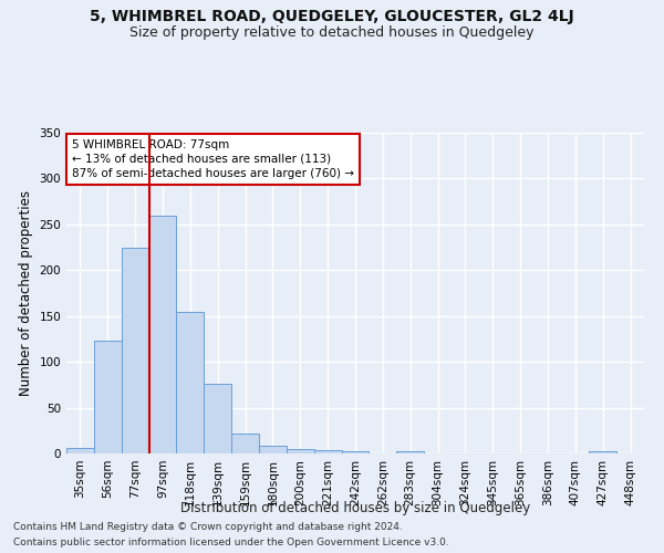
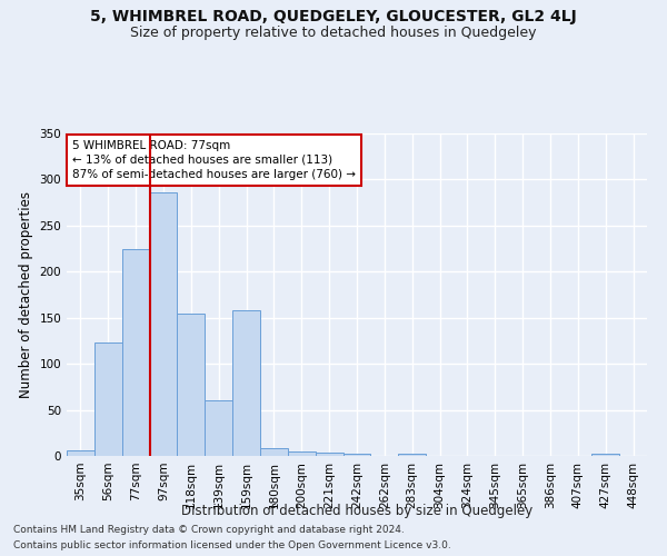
97sqm: 260 -> 286
139sqm: 76 -> 60
159sqm: 22 -> 158
